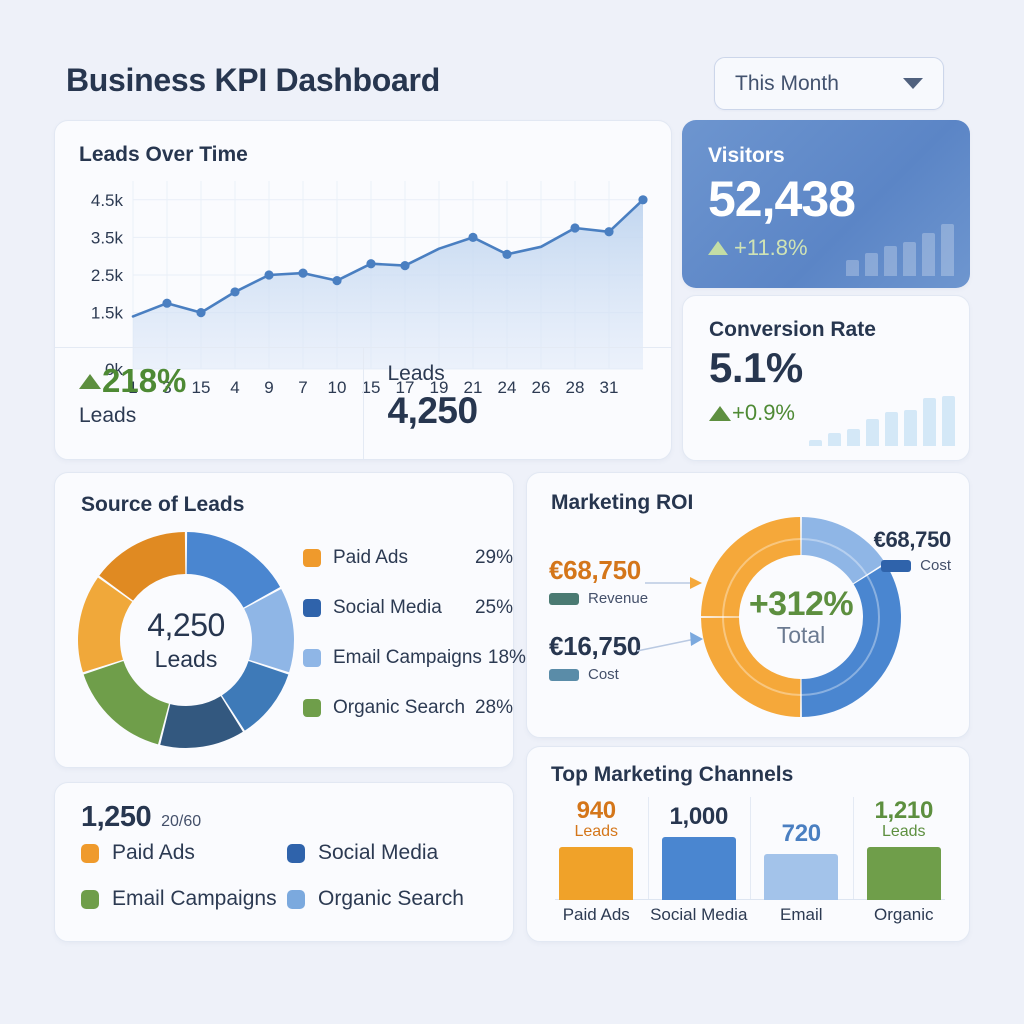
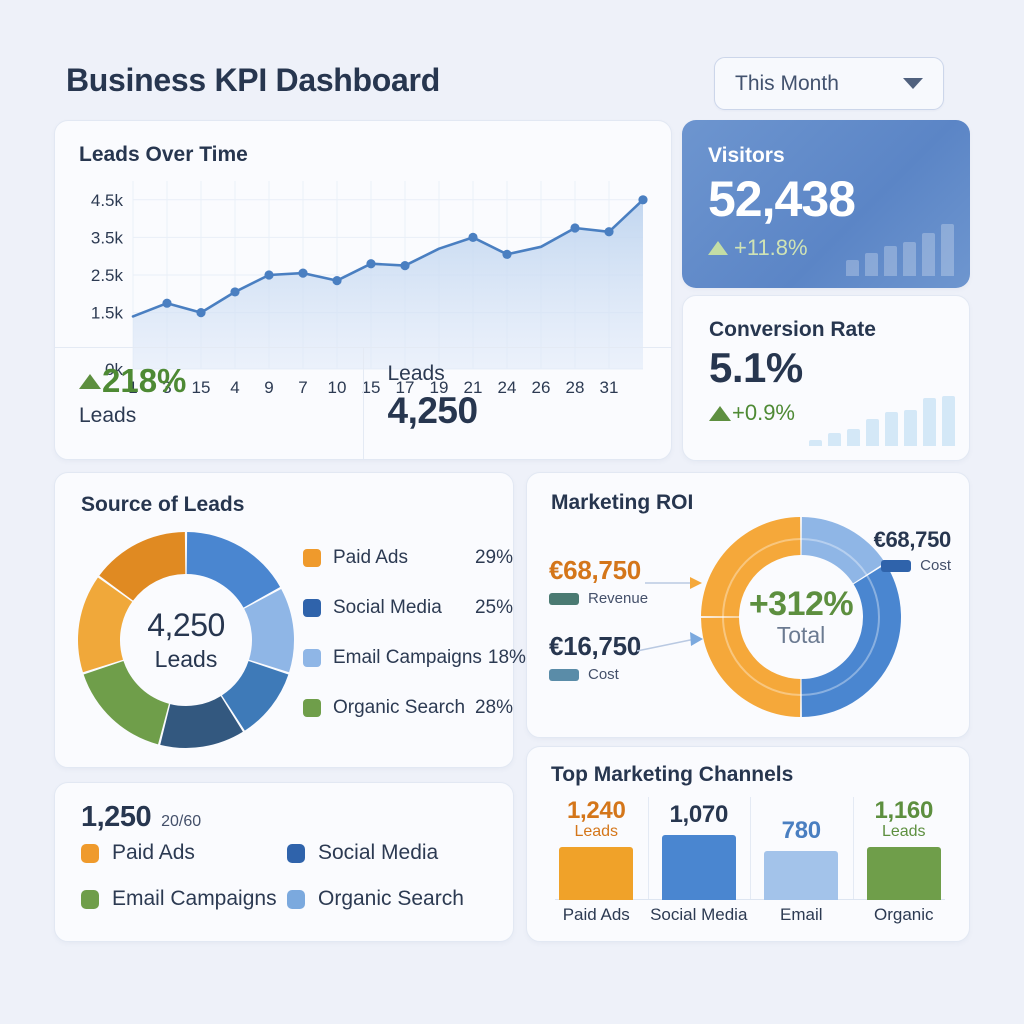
Top Marketing Channels/Paid Ads: 940 -> 1,240
Top Marketing Channels/Social Media: 1,000 -> 1,070
Top Marketing Channels/Email: 720 -> 780
Top Marketing Channels/Organic: 1,210 -> 1,160
